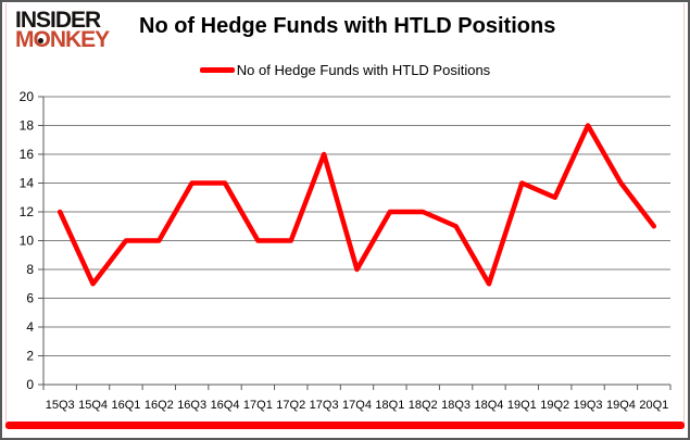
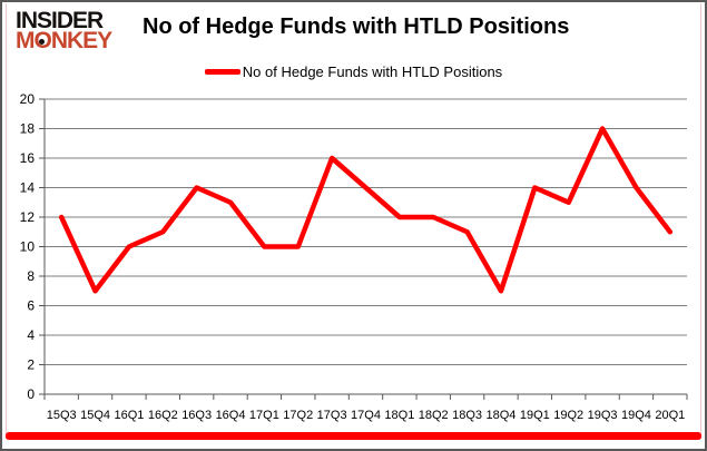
16Q2: 10 -> 11
16Q4: 14 -> 13
17Q4: 8 -> 14
